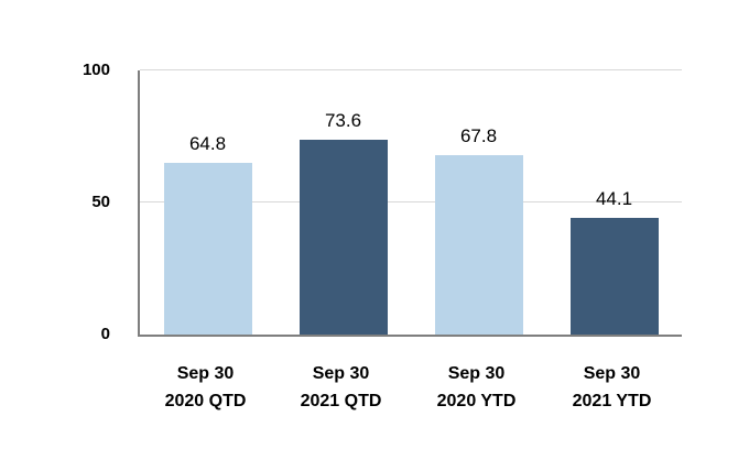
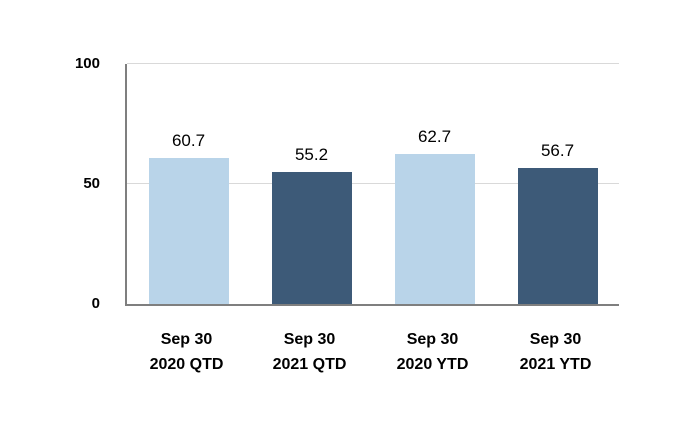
Sep 30 2020 QTD: 64.8 -> 60.7
Sep 30 2021 QTD: 73.6 -> 55.2
Sep 30 2020 YTD: 67.8 -> 62.7
Sep 30 2021 YTD: 44.1 -> 56.7
